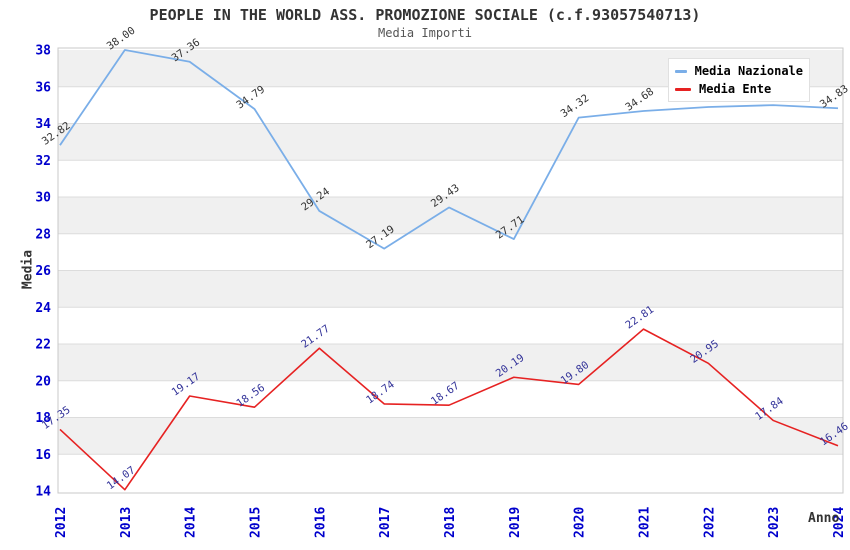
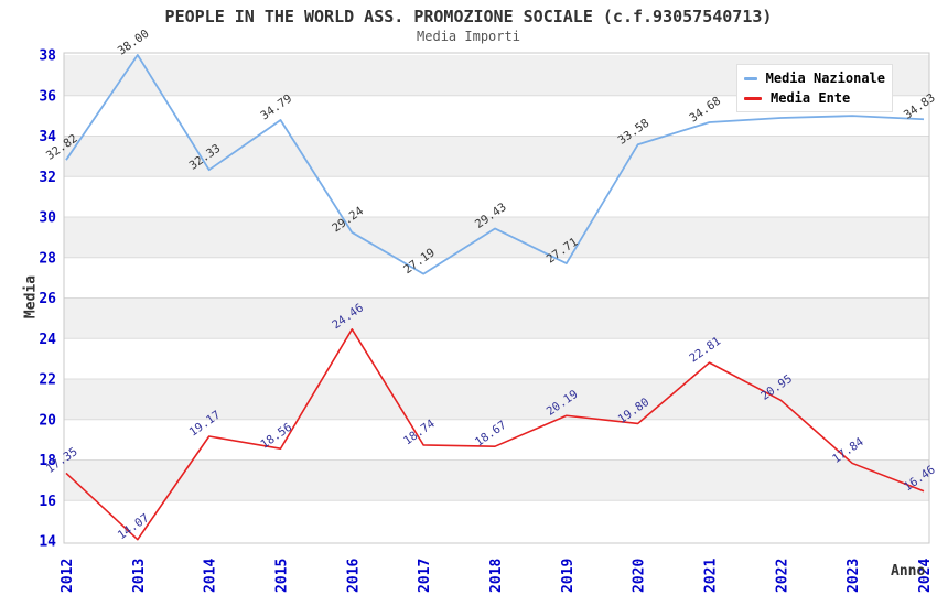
Media Nazionale/2014: 37.36 -> 32.33
Media Ente/2016: 21.77 -> 24.46
Media Nazionale/2020: 34.32 -> 33.58
